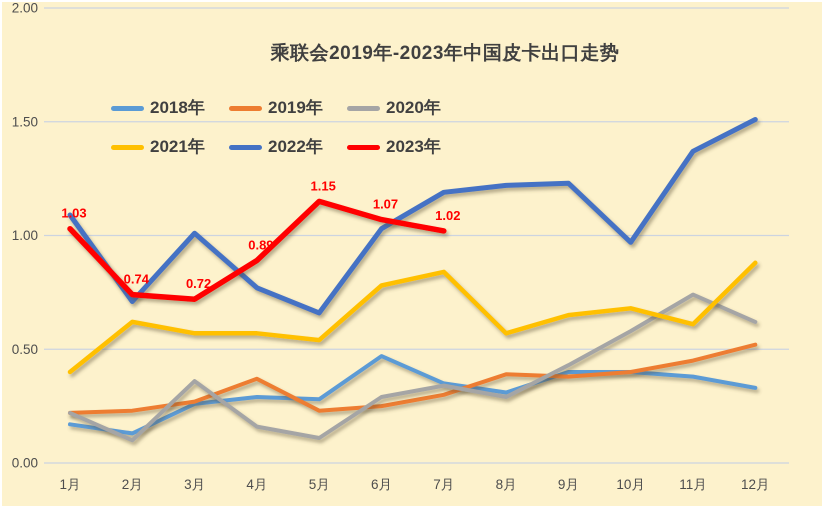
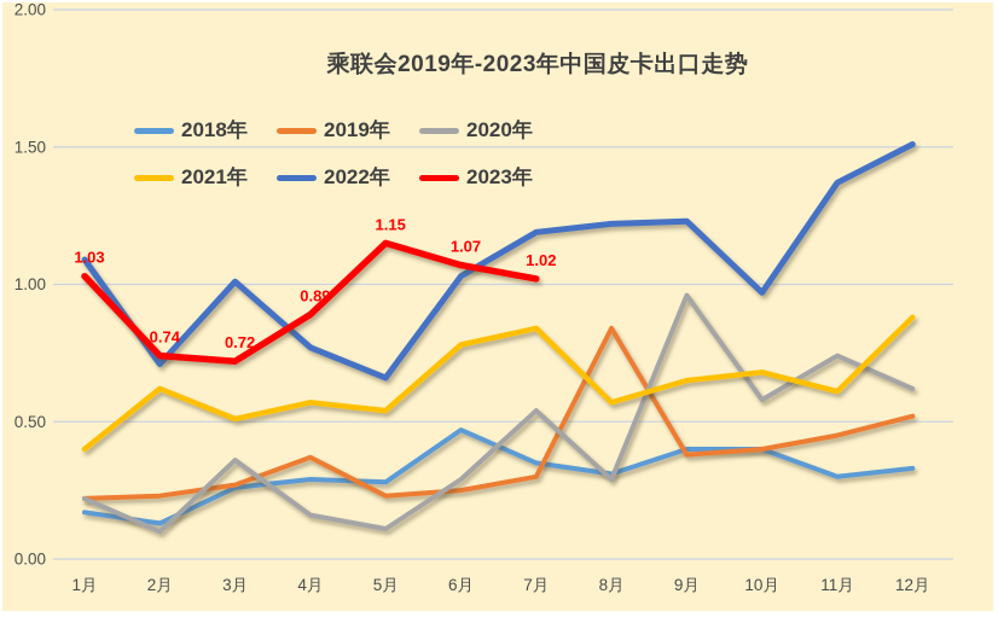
2021年/3月: 0.57 -> 0.51
2020年/7月: 0.34 -> 0.54
2019年/8月: 0.39 -> 0.84
2020年/9月: 0.43 -> 0.96
2018年/11月: 0.38 -> 0.30
